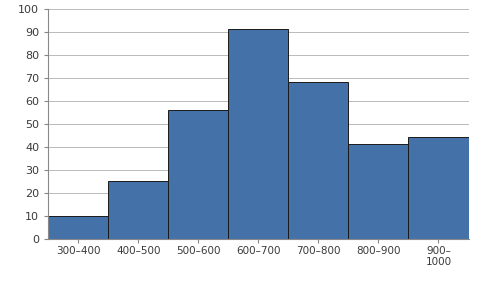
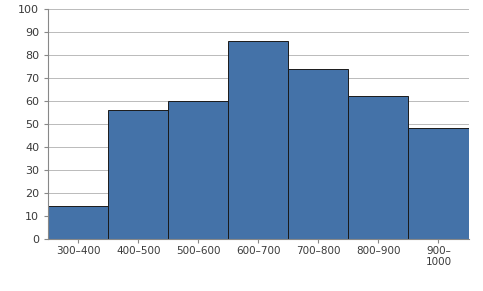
300–400: 10 -> 14
400–500: 25 -> 56
500–600: 56 -> 60
600–700: 91 -> 86
700–800: 68 -> 74
800–900: 41 -> 62
900– 1000: 44 -> 48
